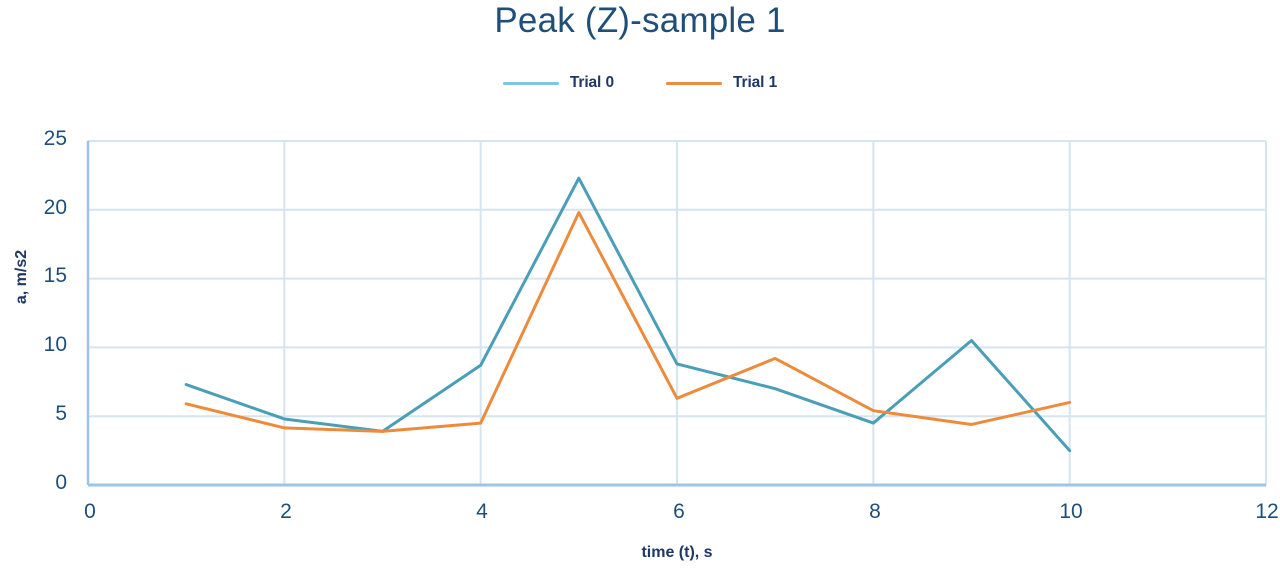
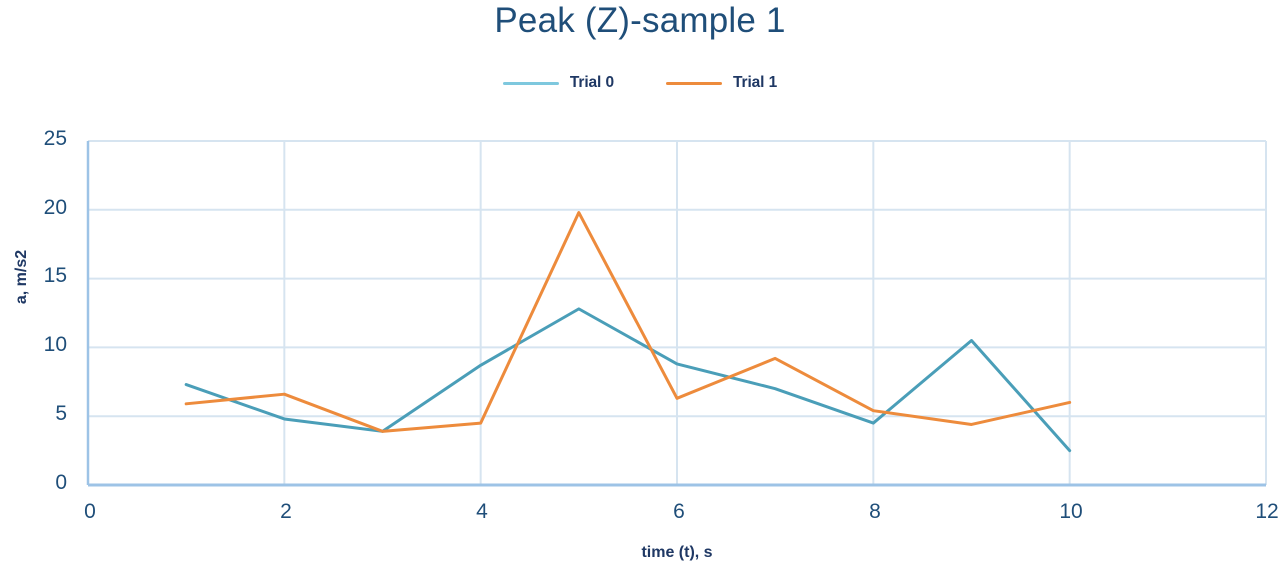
Trial 1/2: 4.2 -> 6.6
Trial 0/5: 22.3 -> 12.8
